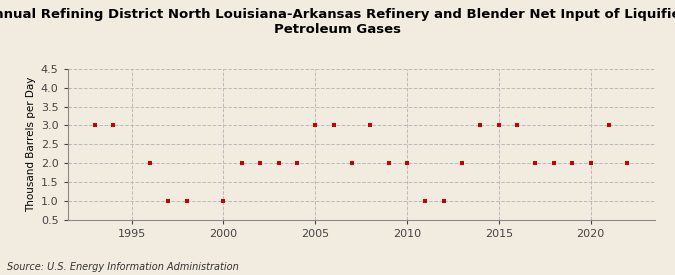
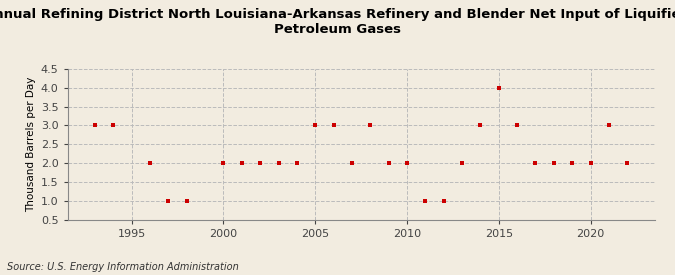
2000: 1 -> 2
2015: 3 -> 4
